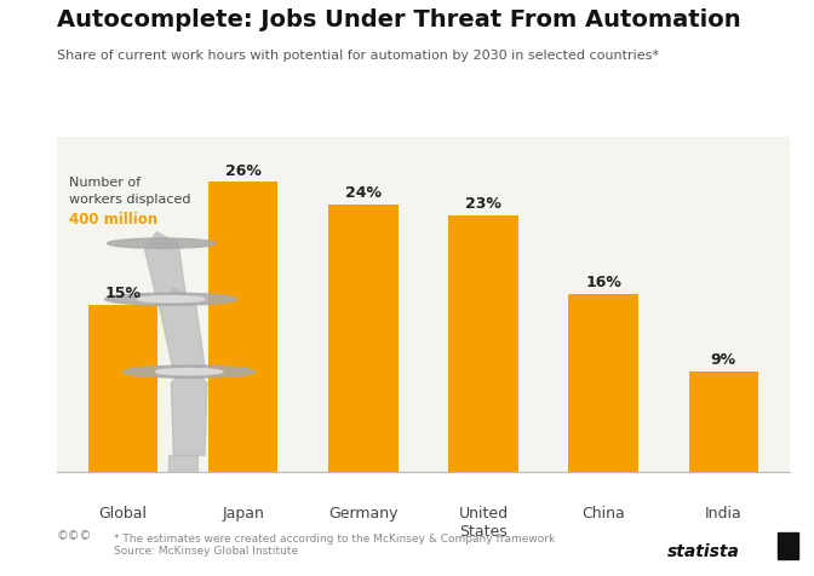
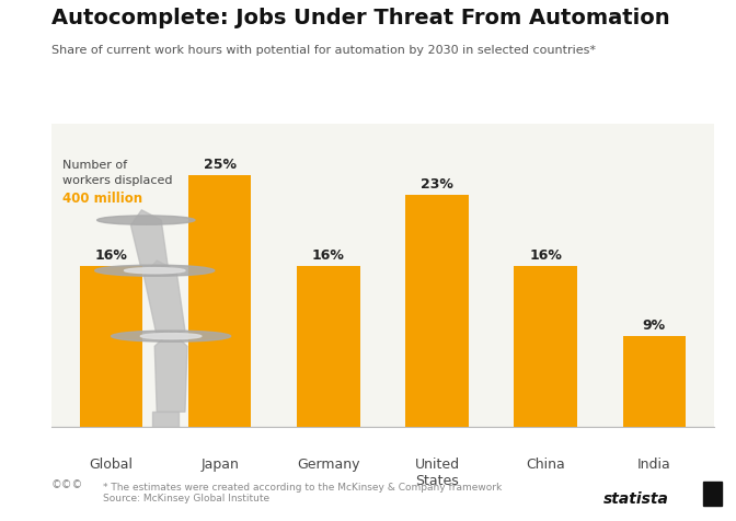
Global: 15% -> 16%
Japan: 26% -> 25%
Germany: 24% -> 16%
